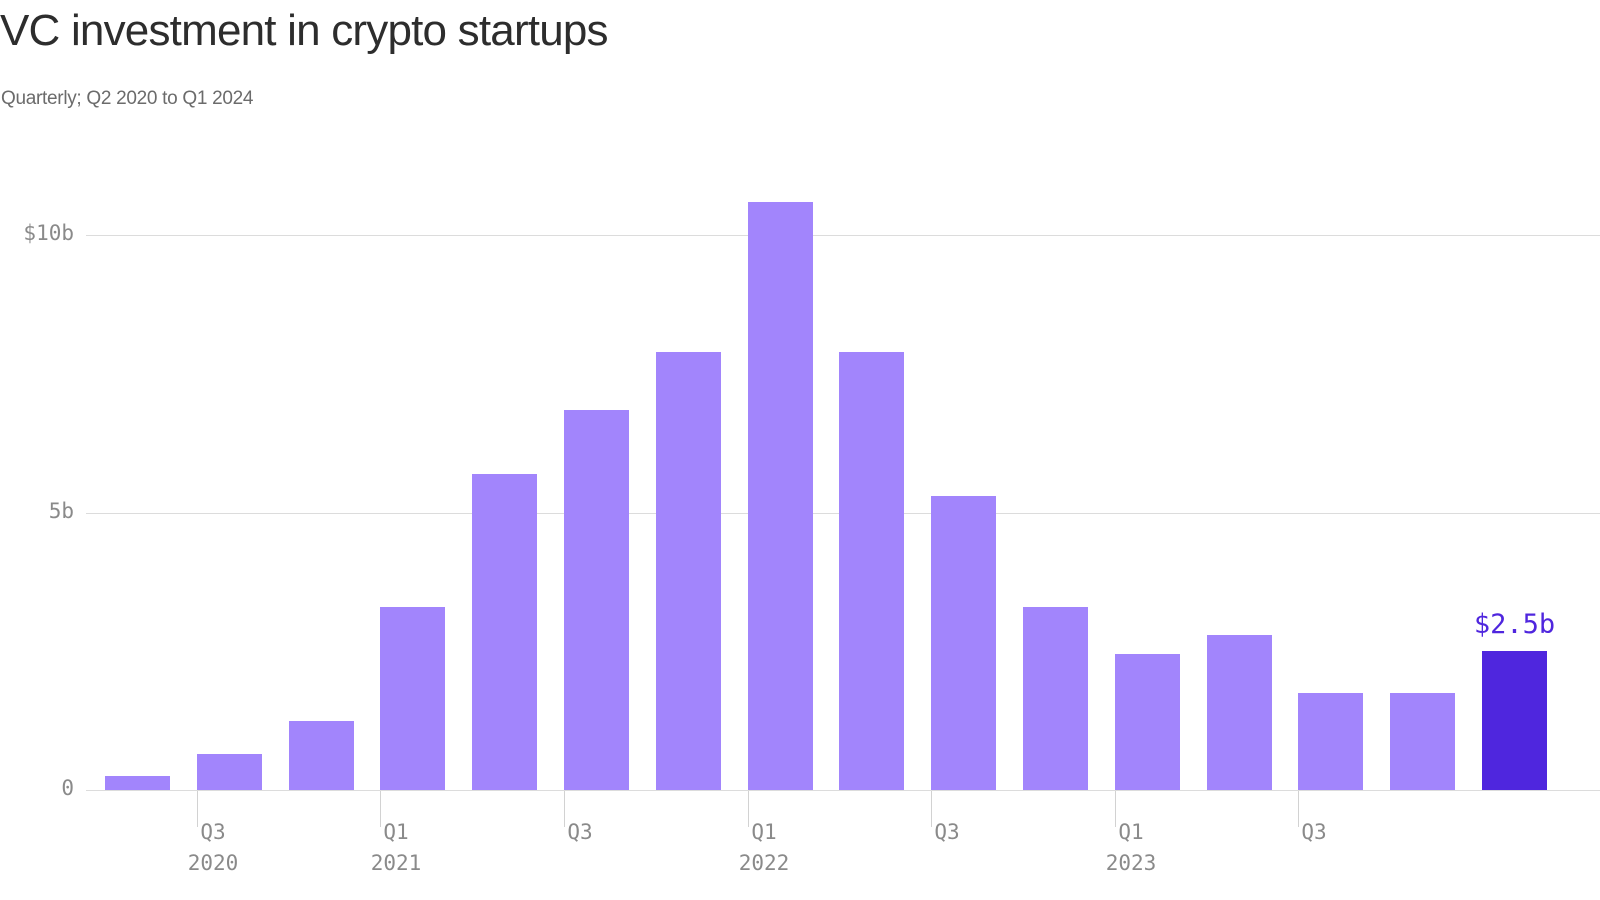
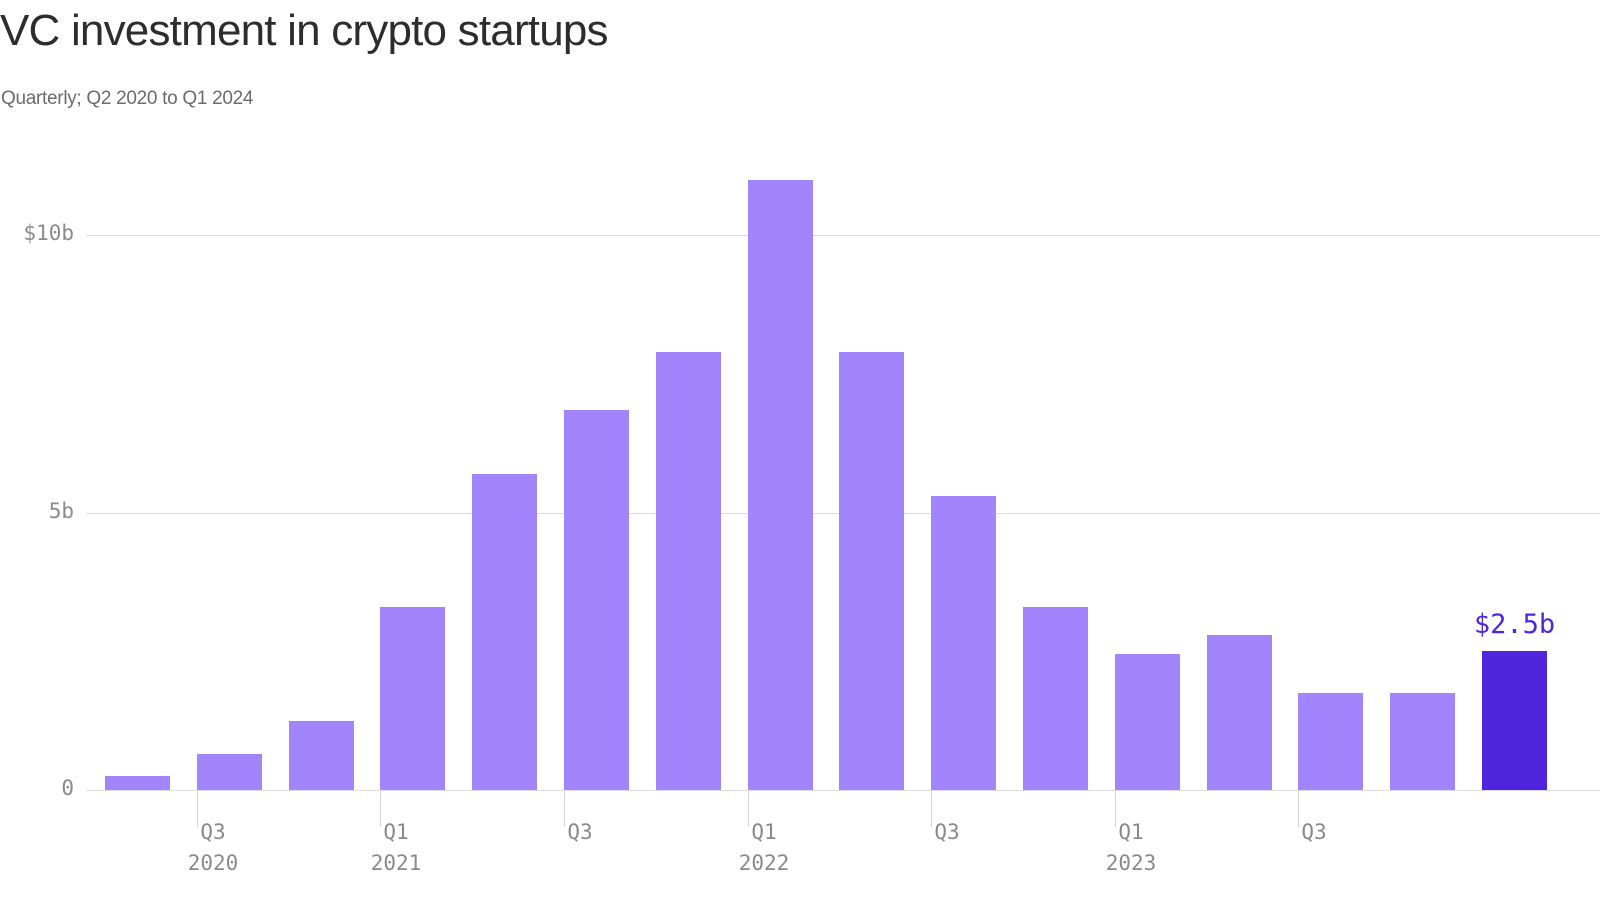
Q1 2022: $10.6b -> $11.0b
